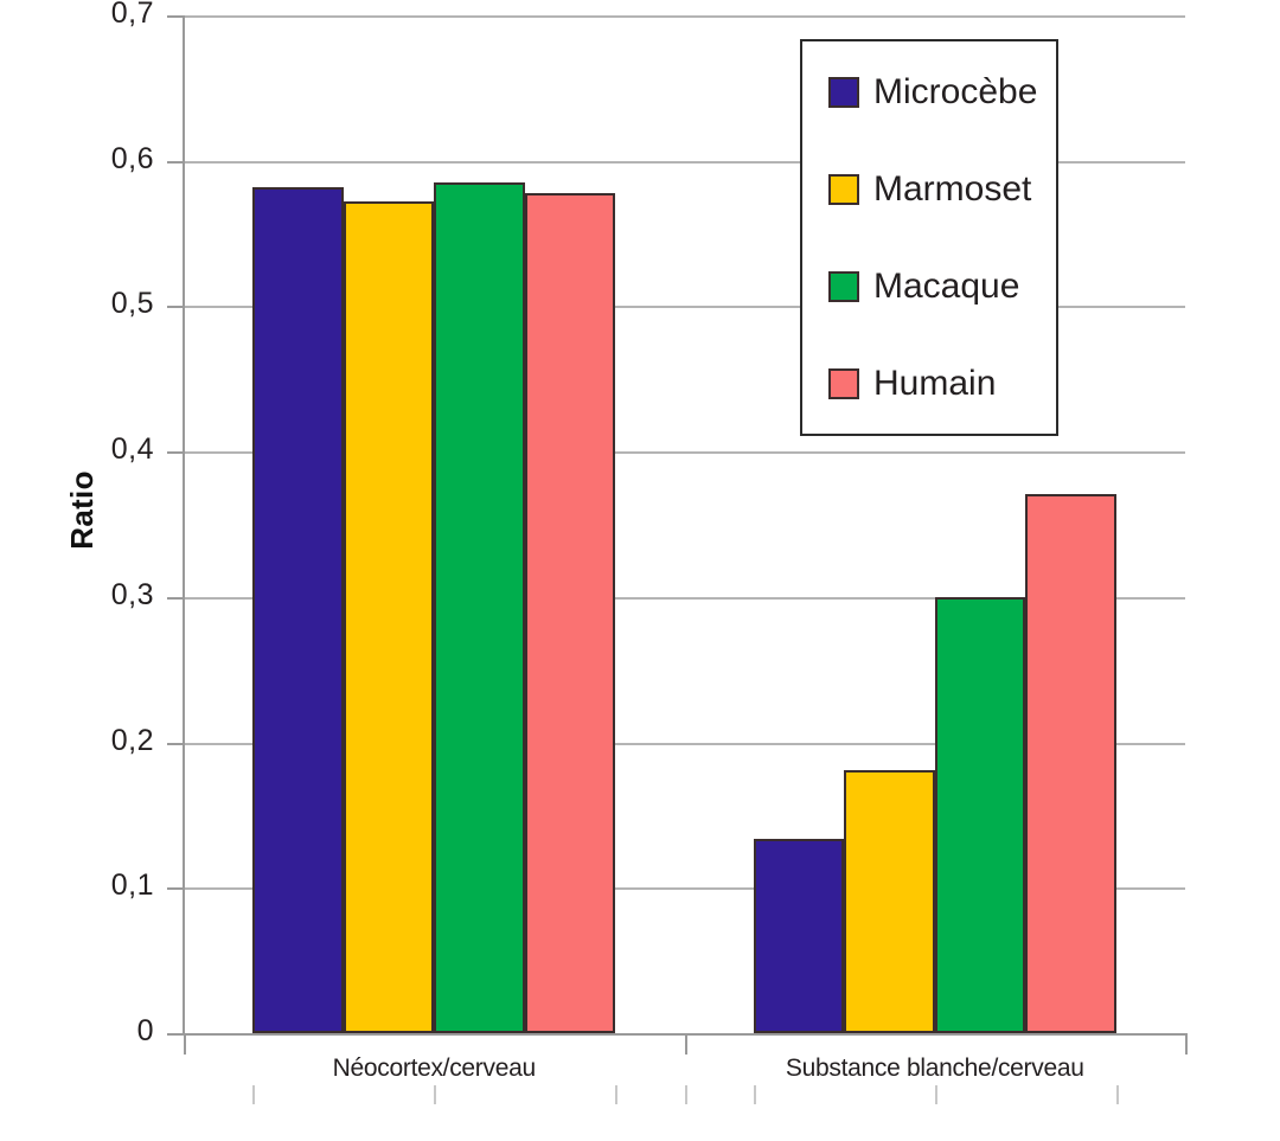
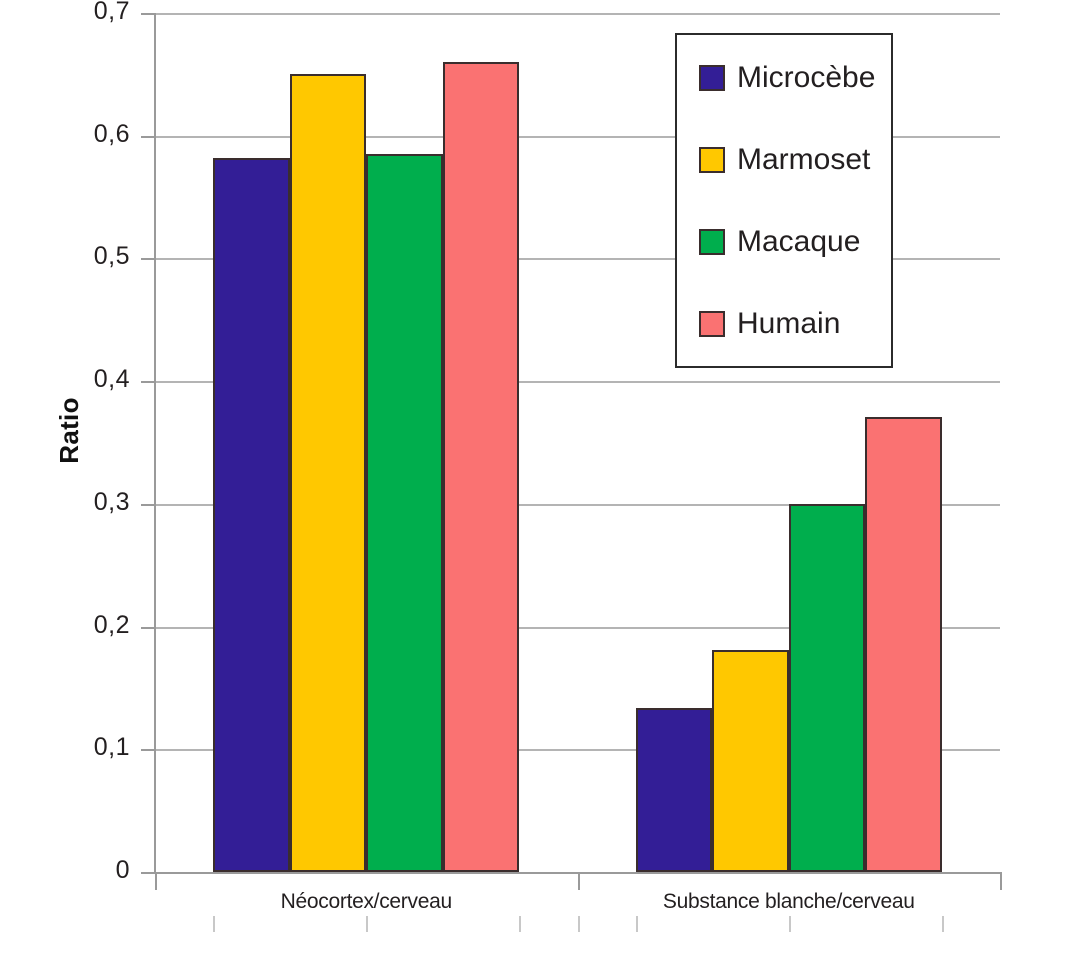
Marmoset/Néocortex/cerveau: 0,57 -> 0,65
Humain/Néocortex/cerveau: 0,58 -> 0,66
